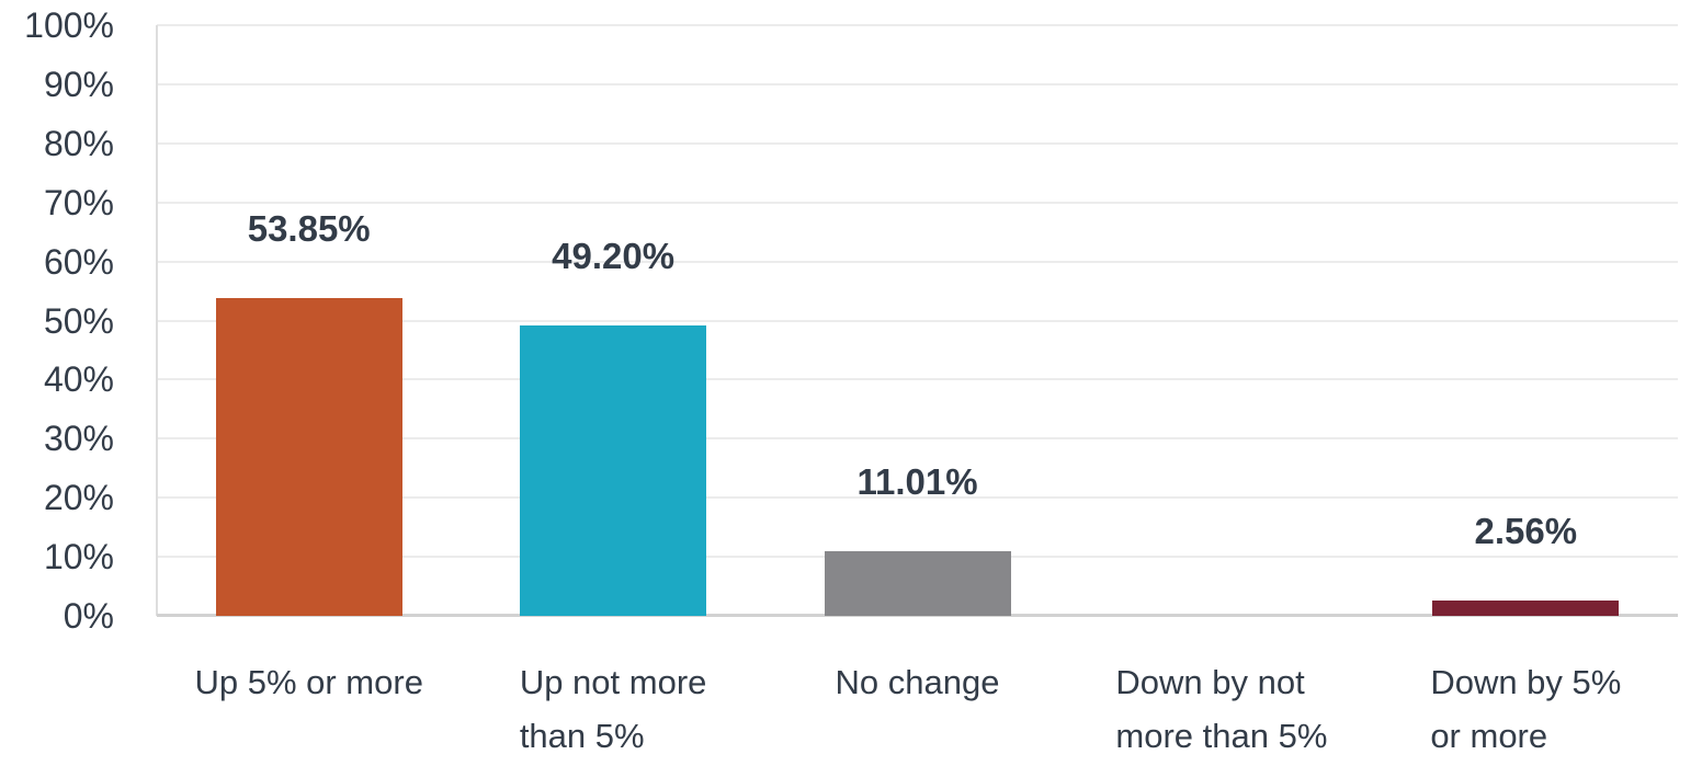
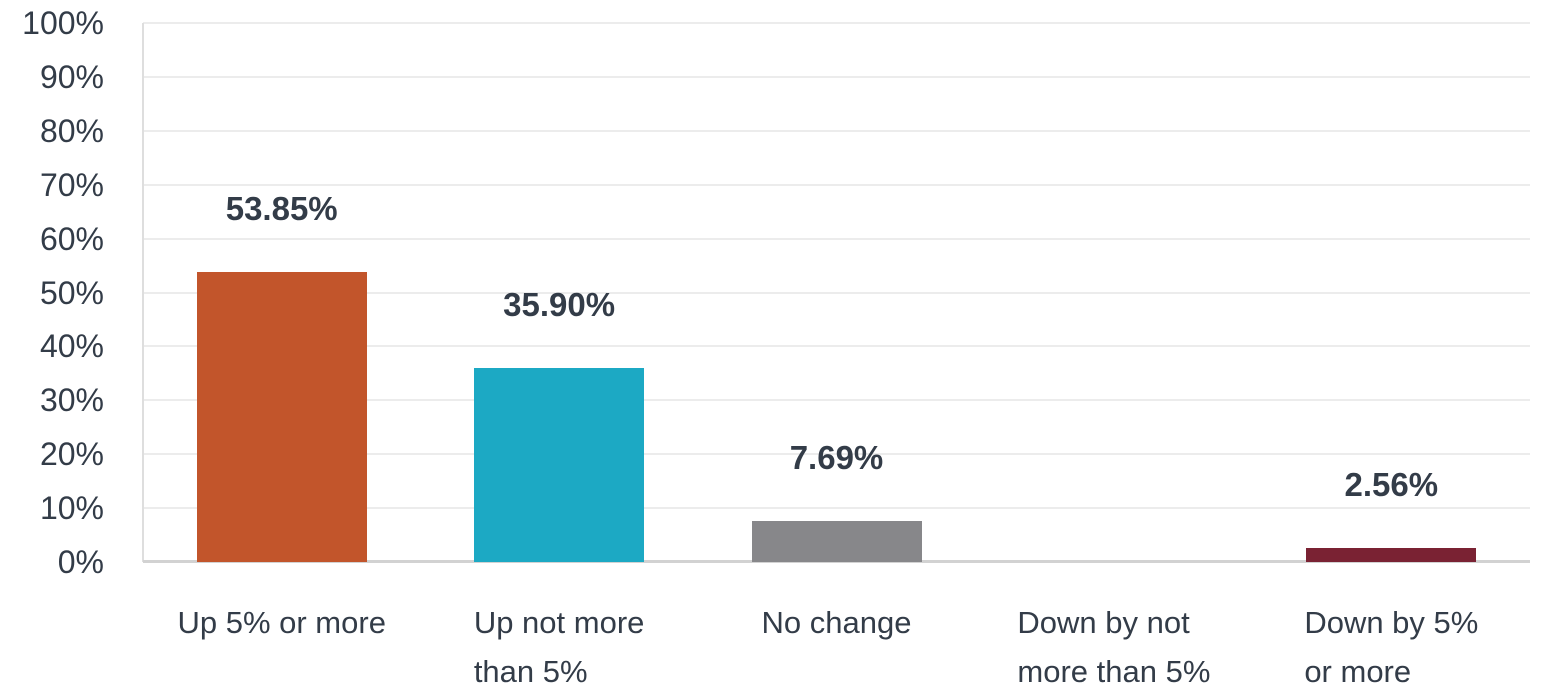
Up not more than 5%: 49.20% -> 35.90%
No change: 11.01% -> 7.69%
